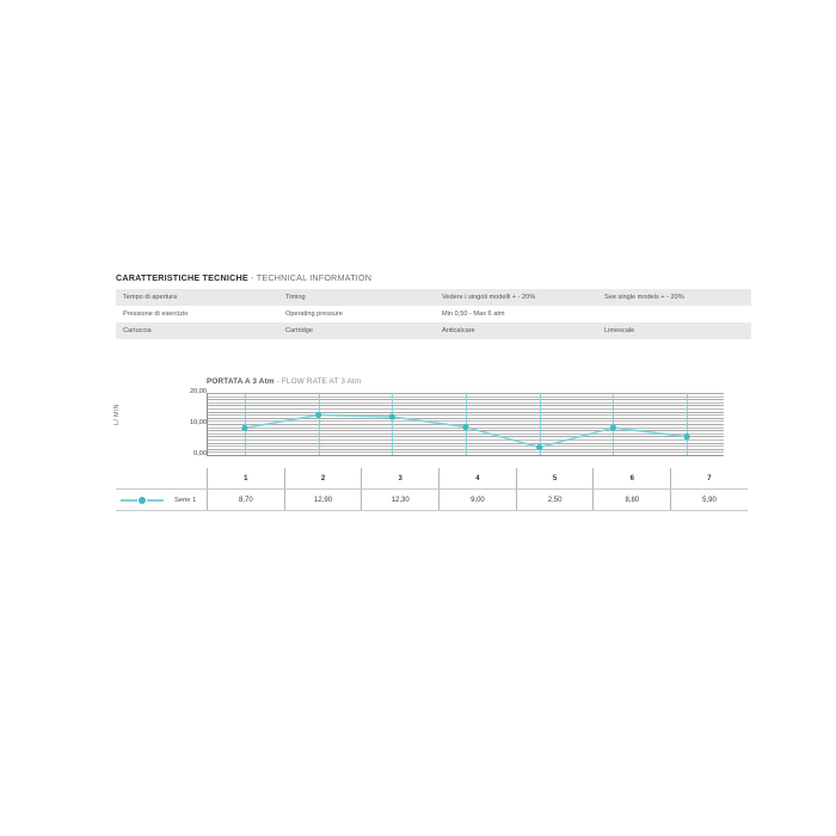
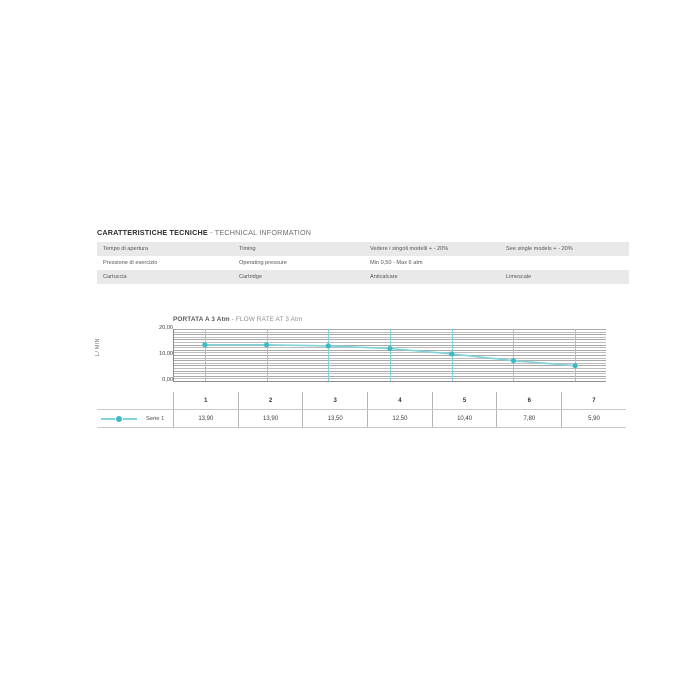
1: 8,70 -> 13,90
2: 12,90 -> 13,90
3: 12,30 -> 13,50
4: 9,00 -> 12,50
5: 2,50 -> 10,40
6: 8,80 -> 7,80
